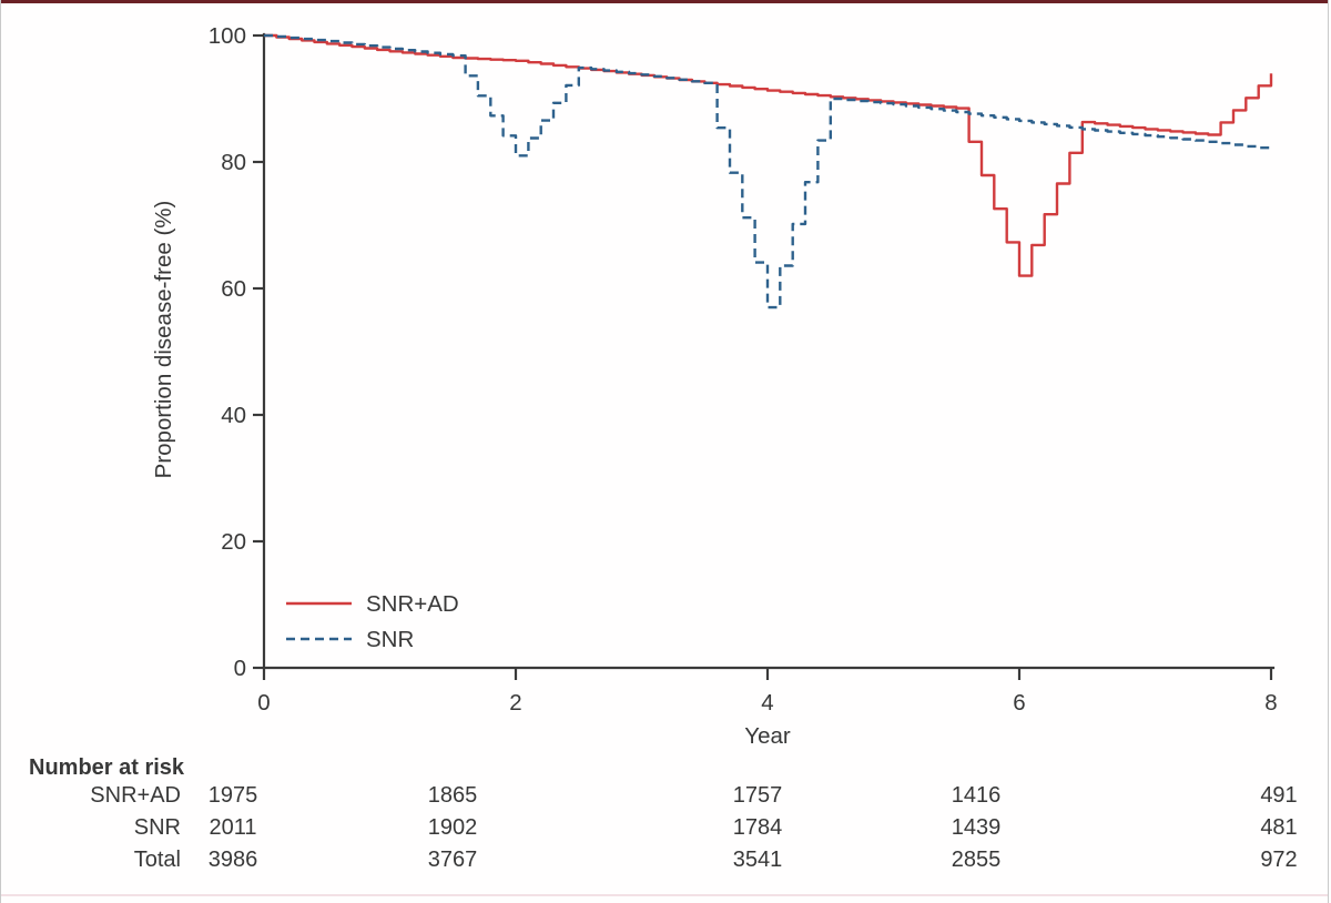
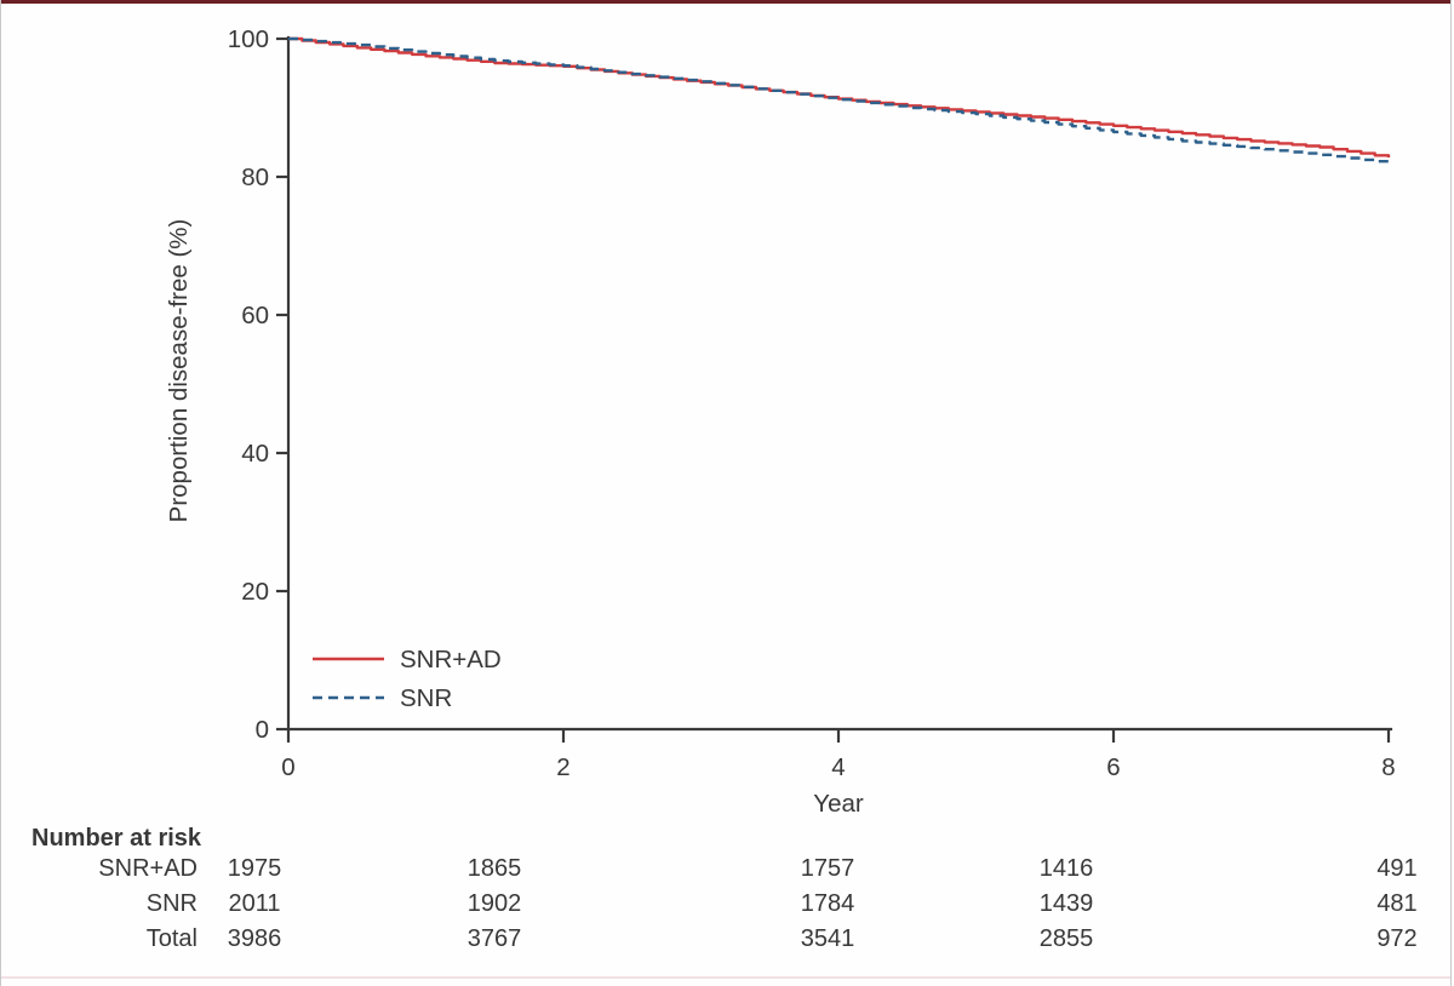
SNR/2: 81 -> 96
SNR/4: 57 -> 91
SNR+AD/6: 62 -> 87
SNR+AD/8: 94 -> 83
